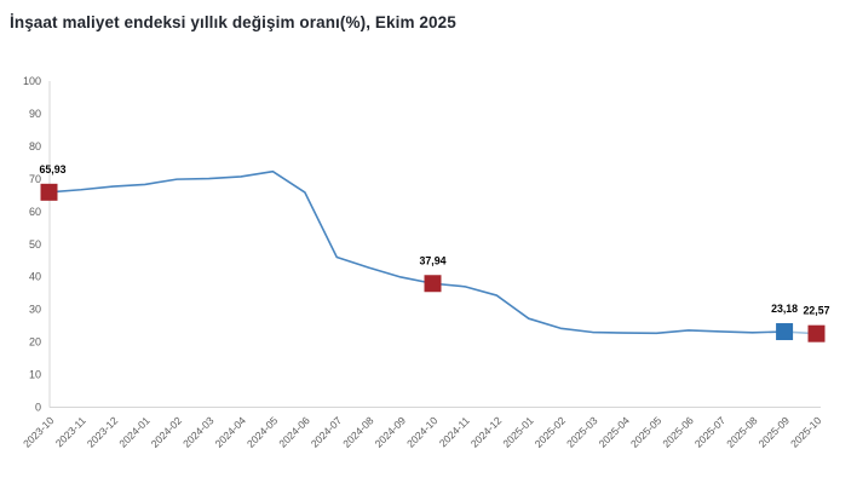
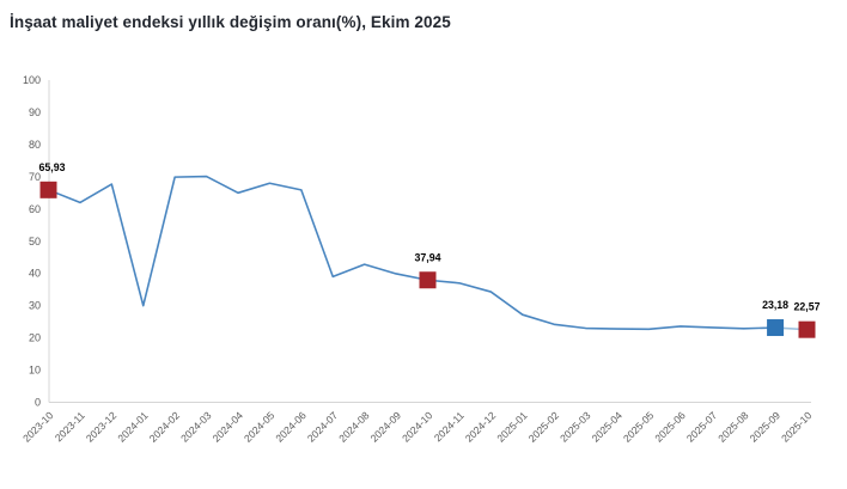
2023-11: 67 -> 62
2024-01: 68 -> 30
2024-04: 71 -> 65
2024-05: 72 -> 68
2024-07: 46 -> 39
